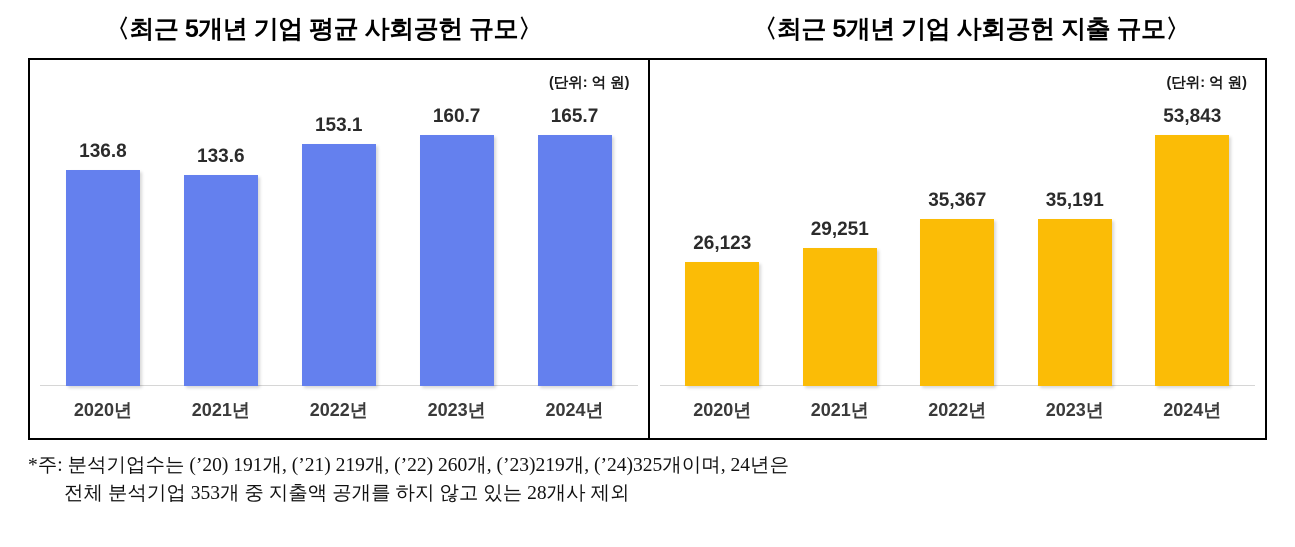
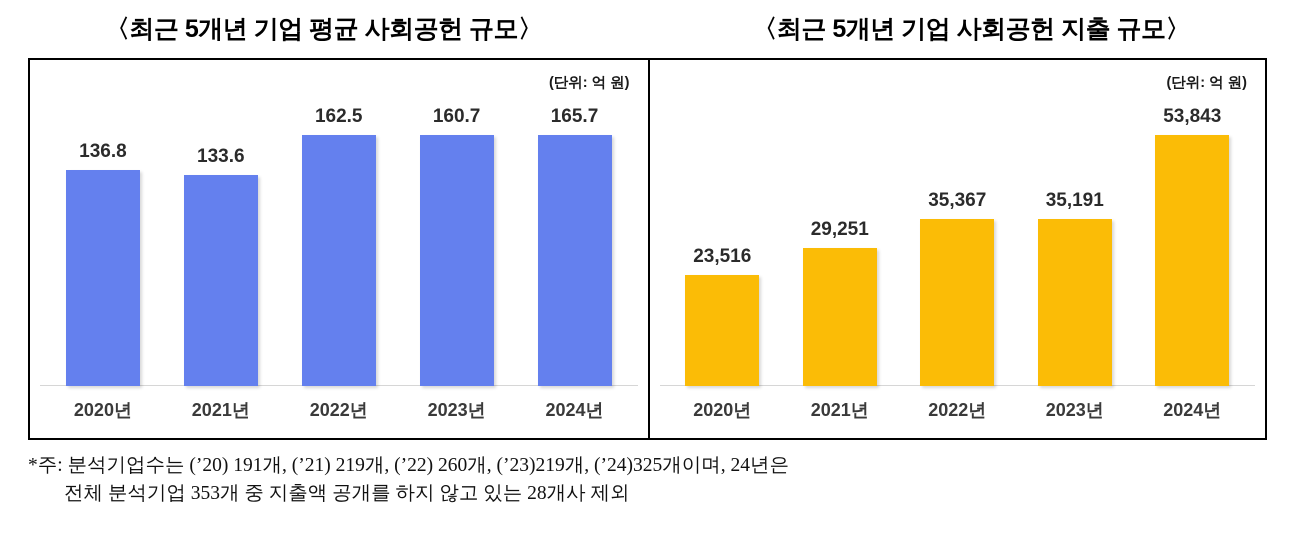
〈최근 5개년 기업 평균 사회공헌 규모〉/2022년: 153.1 -> 162.5
〈최근 5개년 기업 사회공헌 지출 규모〉/2020년: 26,123 -> 23,516
